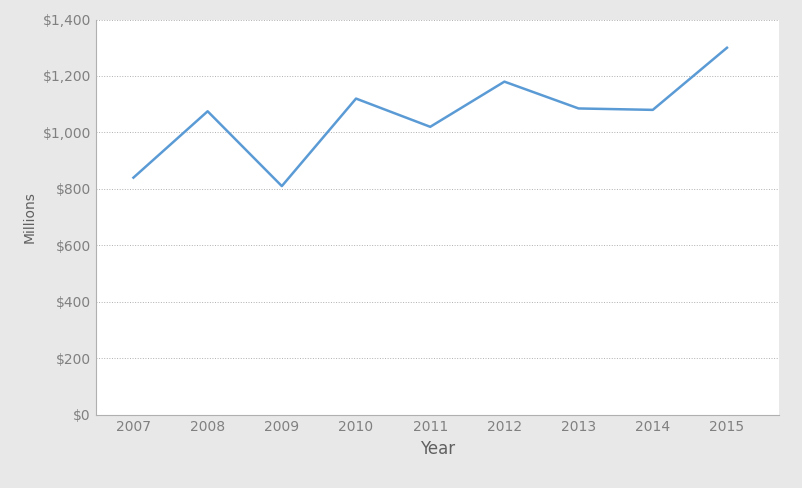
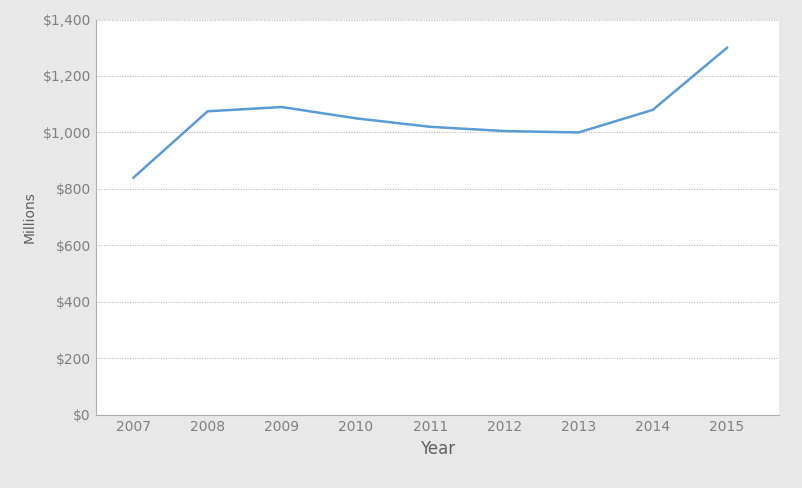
2009: $810 -> $1,090
2010: $1,120 -> $1,050
2012: $1,180 -> $1,005
2013: $1,085 -> $1,000
